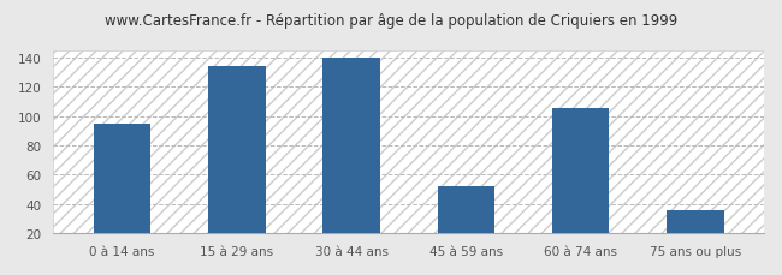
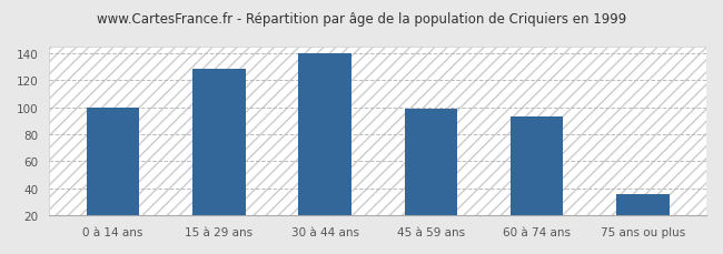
0 à 14 ans: 95 -> 100
15 à 29 ans: 134 -> 128
45 à 59 ans: 52 -> 99
60 à 74 ans: 105 -> 93
